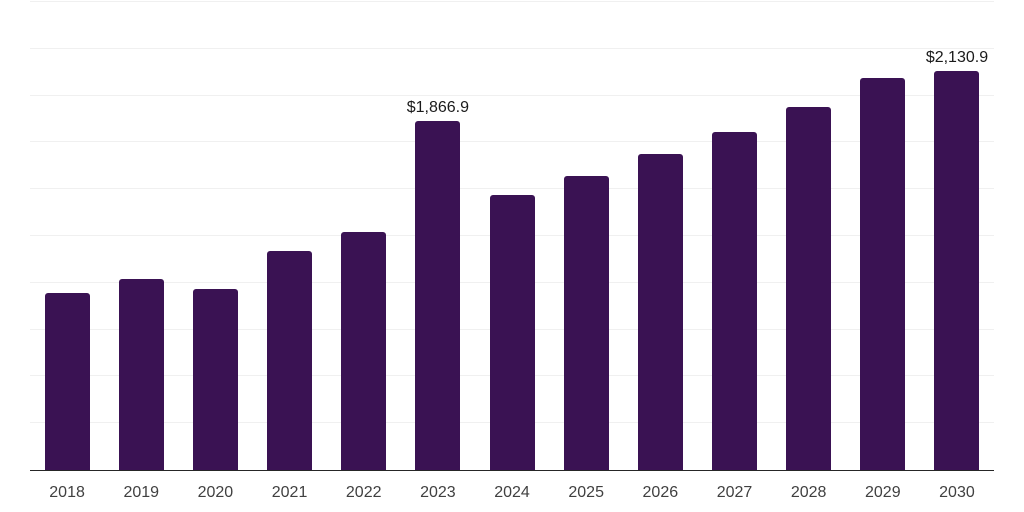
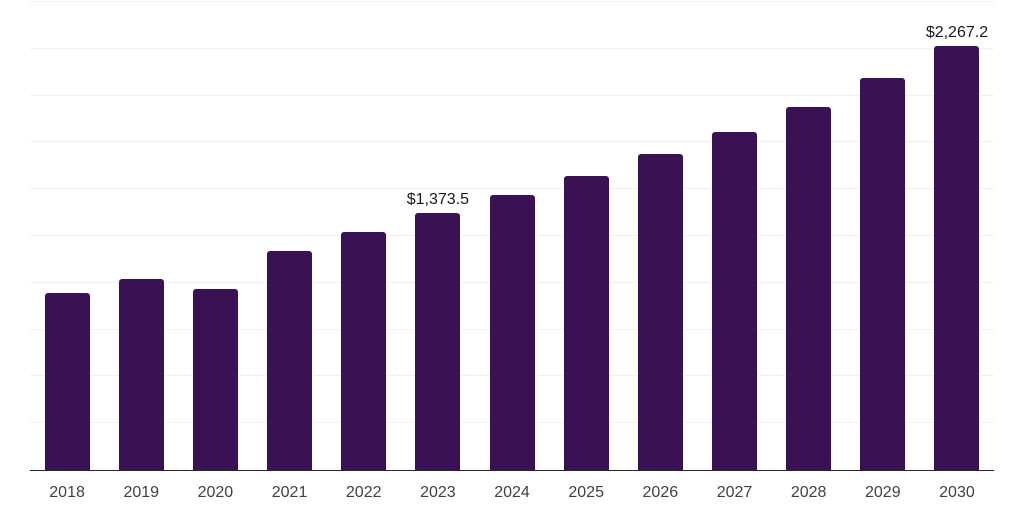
2023: $1,866.9 -> $1,373.5
2030: $2,130.9 -> $2,267.2
